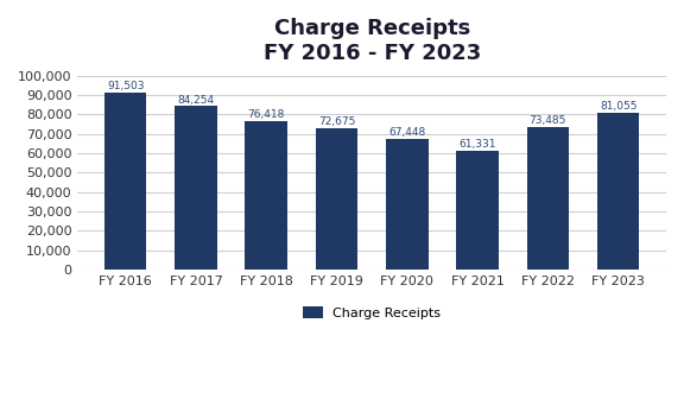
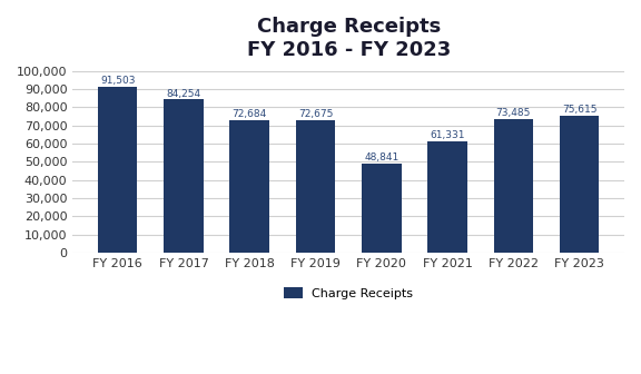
FY 2018: 76,418 -> 72,684
FY 2020: 67,448 -> 48,841
FY 2023: 81,055 -> 75,615
